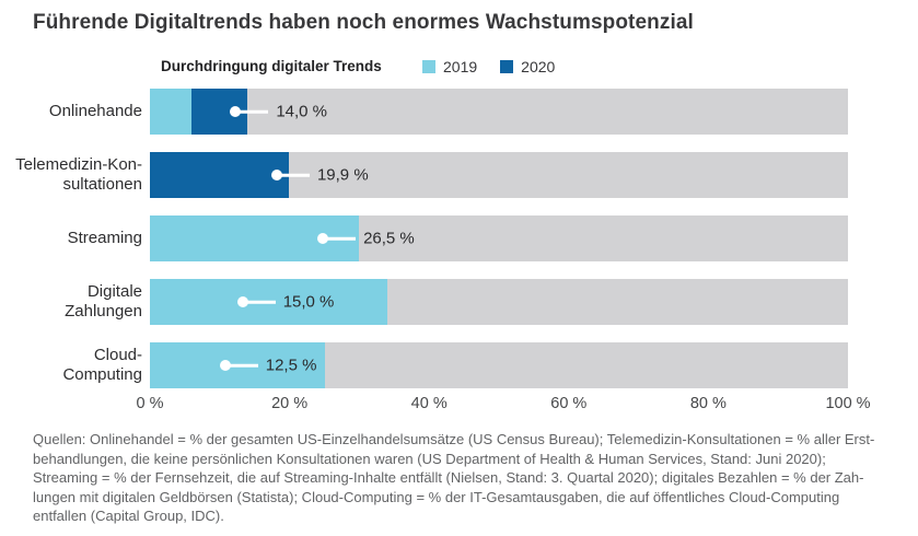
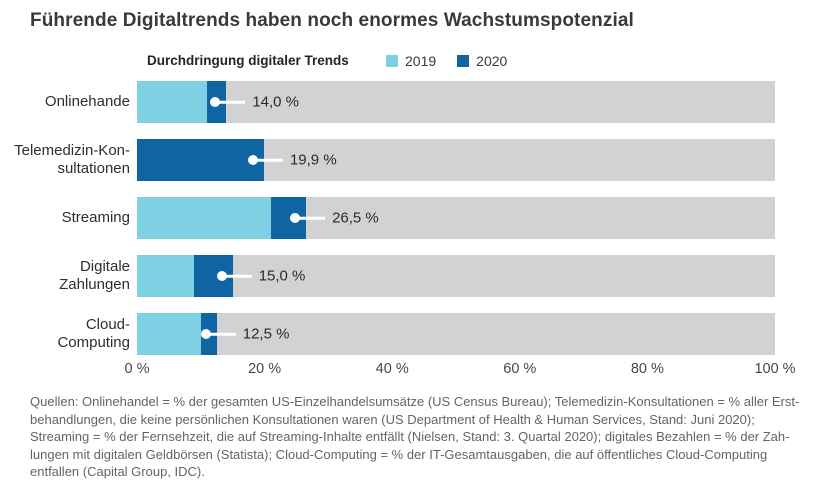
2019/Onlinehande: 6% -> 11%
2019/Streaming: 30% -> 21%
2019/Digitale Zahlungen: 34% -> 9%
2019/Cloud- Computing: 25% -> 10%
